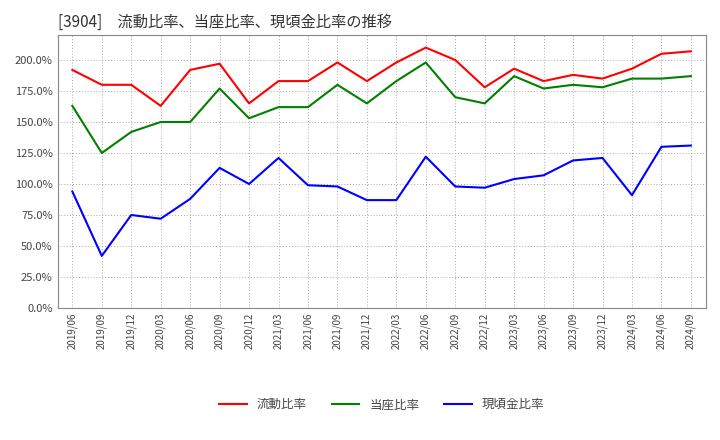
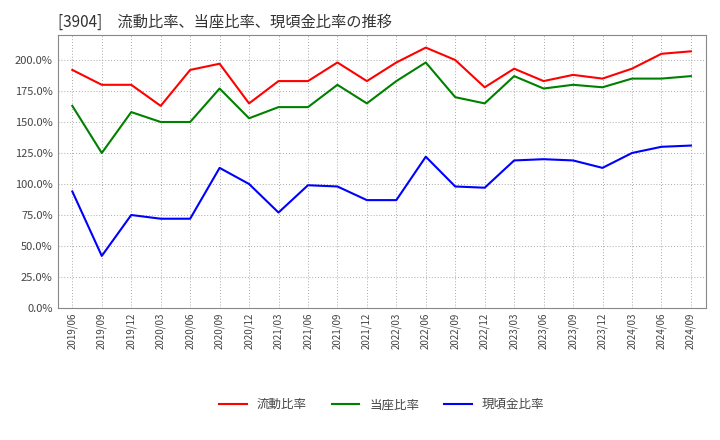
当座比率/2019/12: 142% -> 158%
現頃金比率/2020/06: 88% -> 72%
現頃金比率/2021/03: 121% -> 77%
現頃金比率/2023/03: 104% -> 119%
現頃金比率/2023/06: 107% -> 120%
現頃金比率/2023/12: 121% -> 113%
現頃金比率/2024/03: 91% -> 125%
